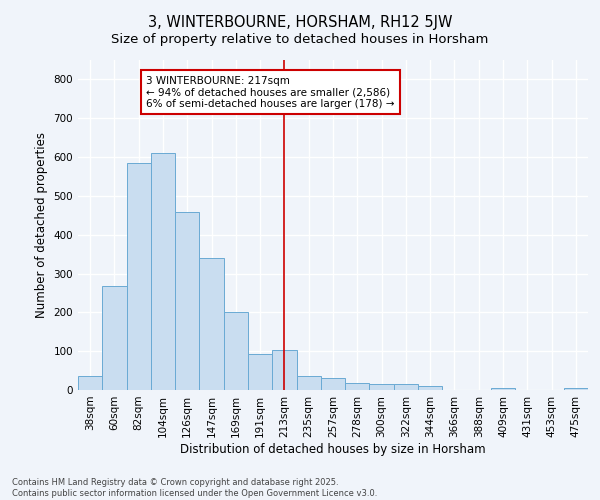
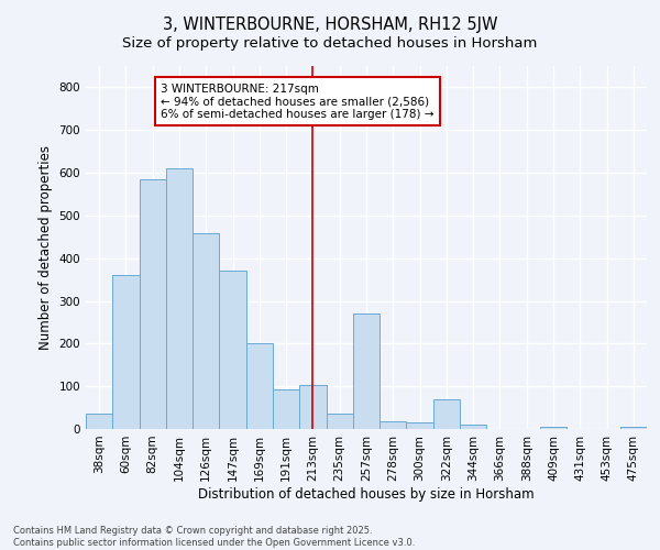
60sqm: 268 -> 360
147sqm: 340 -> 370
257sqm: 32 -> 270
322sqm: 15 -> 70
